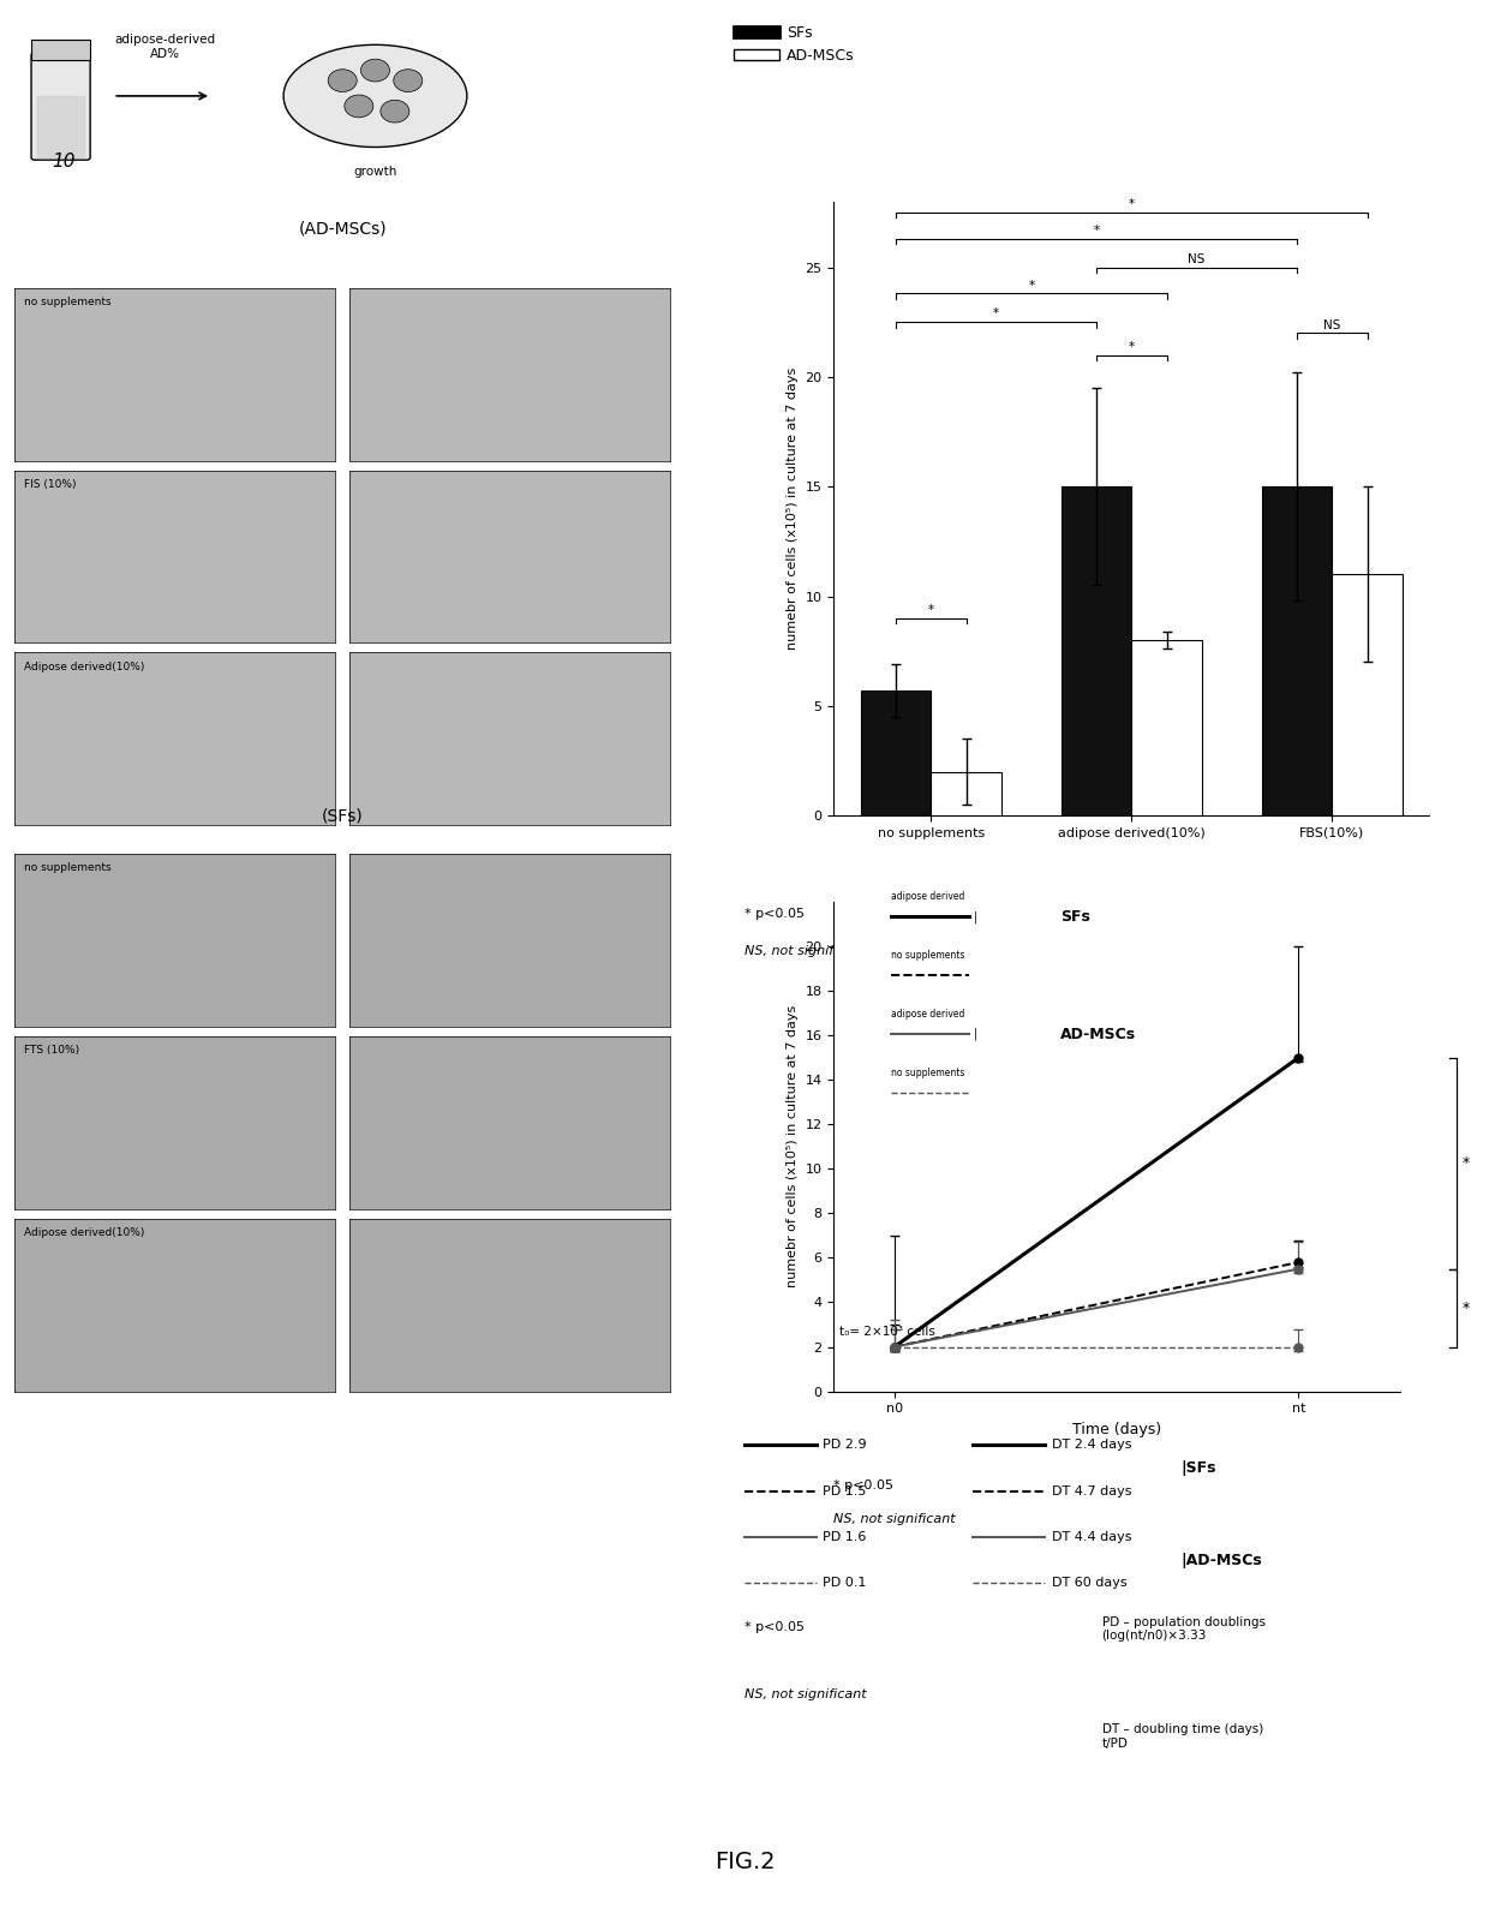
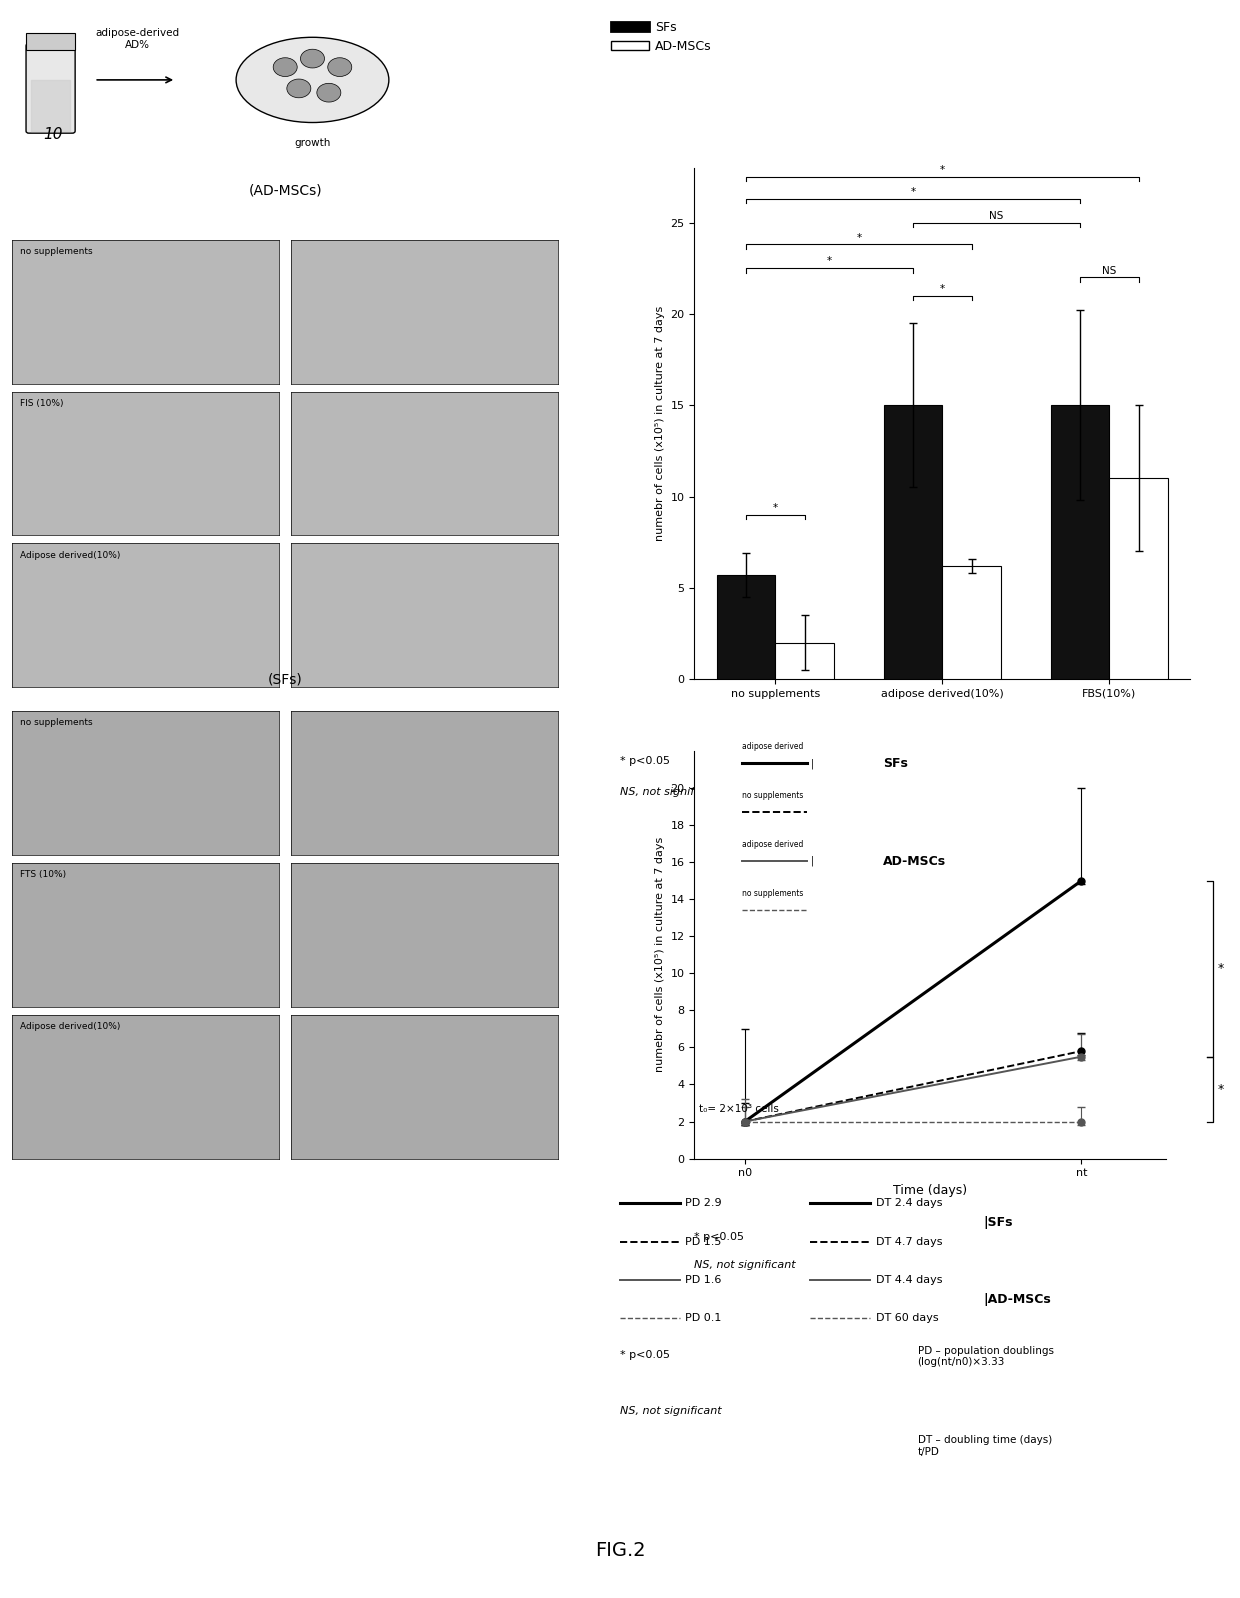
AD-MSCs/adipose derived(10%): 8.0 -> 6.2
